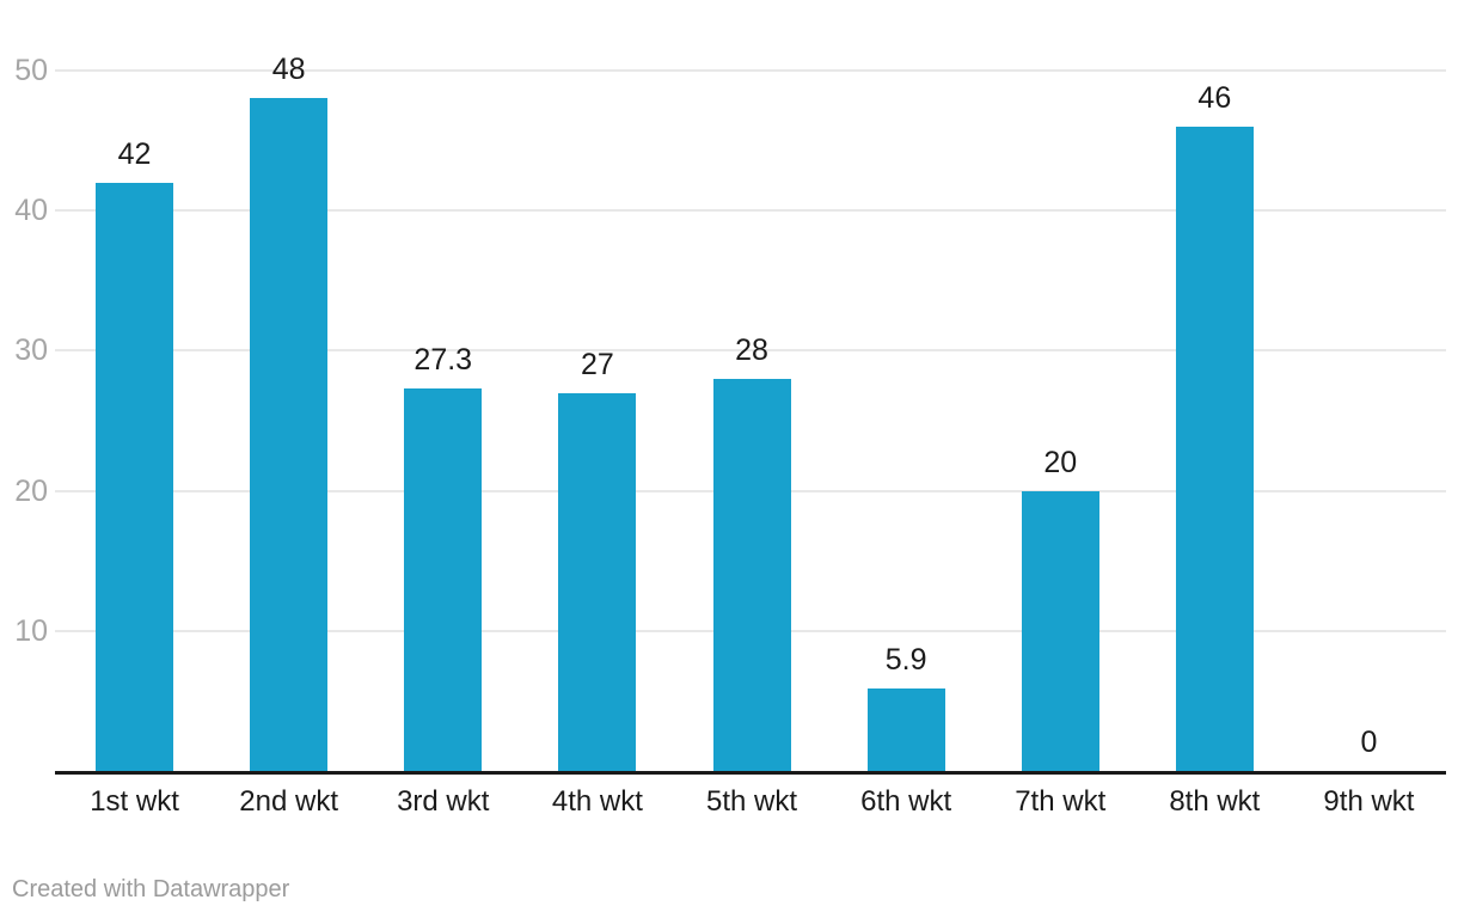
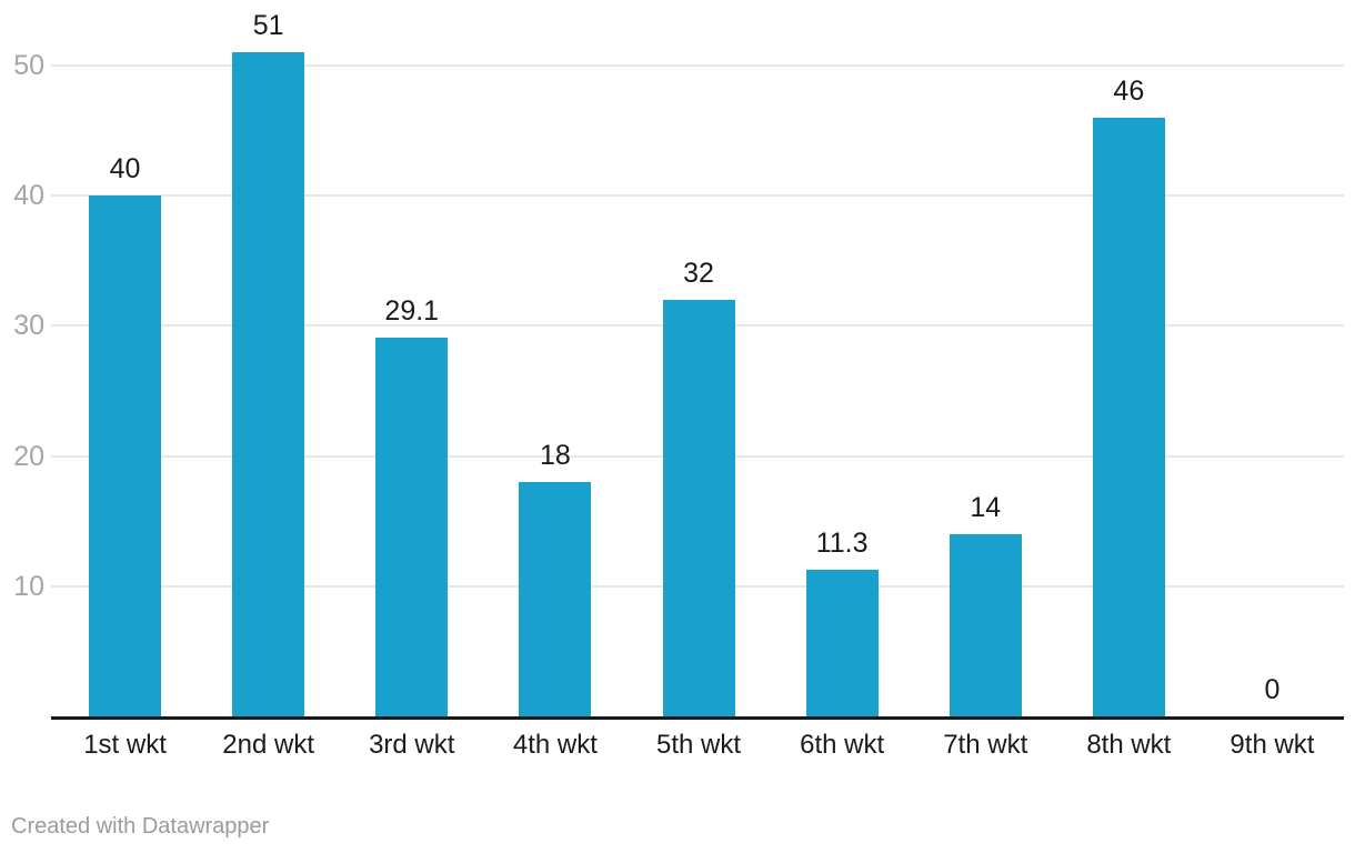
1st wkt: 42 -> 40
2nd wkt: 48 -> 51
3rd wkt: 27.3 -> 29.1
4th wkt: 27 -> 18
5th wkt: 28 -> 32
6th wkt: 5.9 -> 11.3
7th wkt: 20 -> 14
